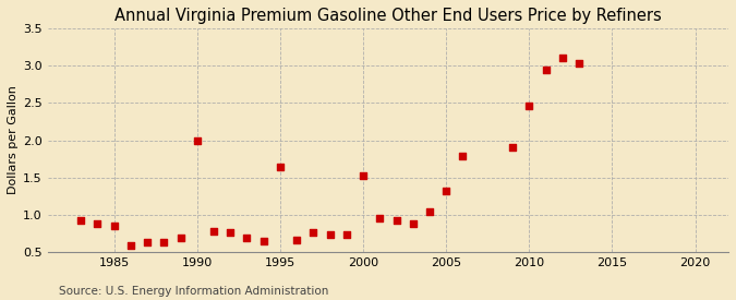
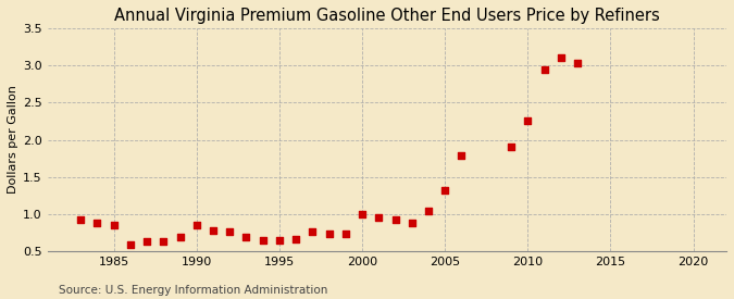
1990: 2.00 -> 0.86
1995: 1.64 -> 0.65
2000: 1.52 -> 1.00
2010: 2.46 -> 2.25
